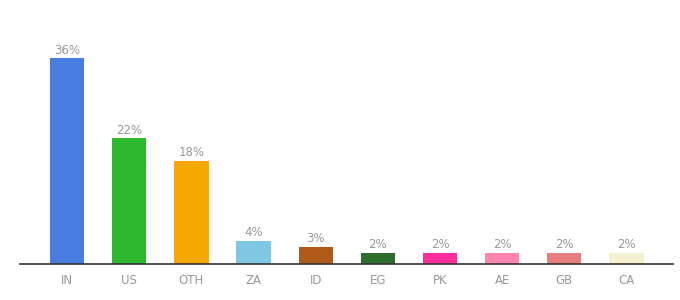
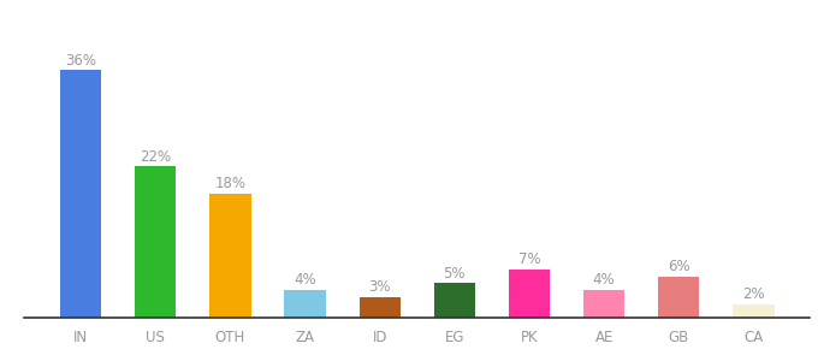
EG: 2% -> 5%
PK: 2% -> 7%
AE: 2% -> 4%
GB: 2% -> 6%
